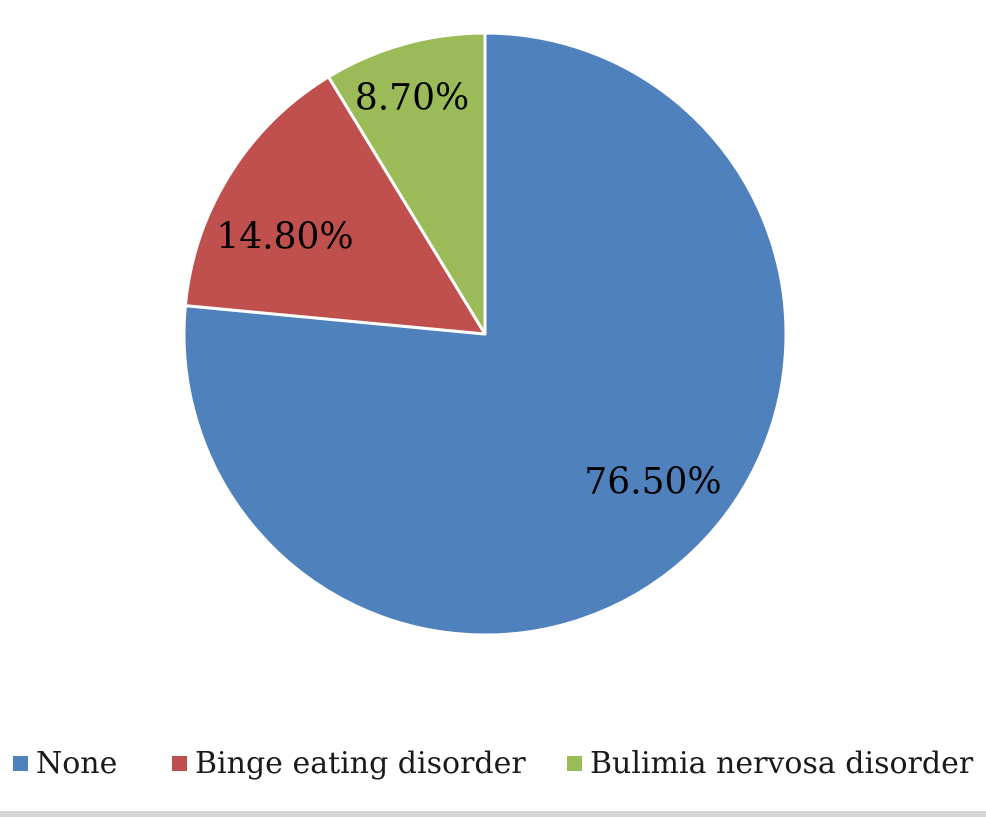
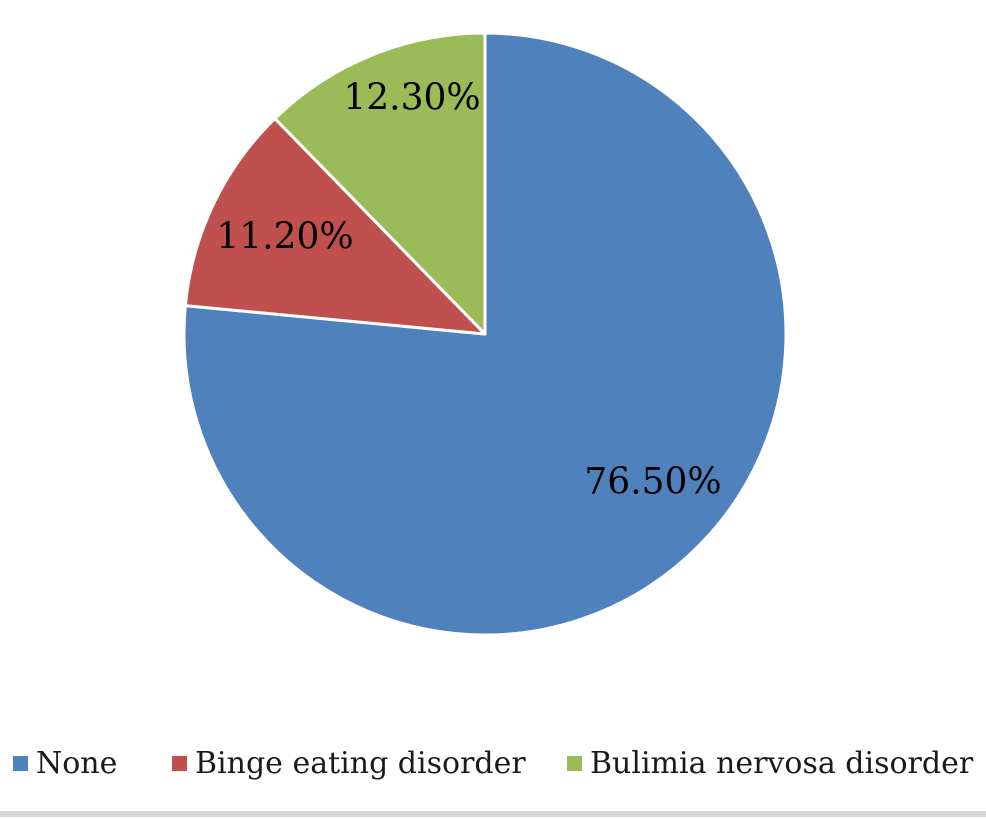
Binge eating disorder: 14.80% -> 11.20%
Bulimia nervosa disorder: 8.70% -> 12.30%
